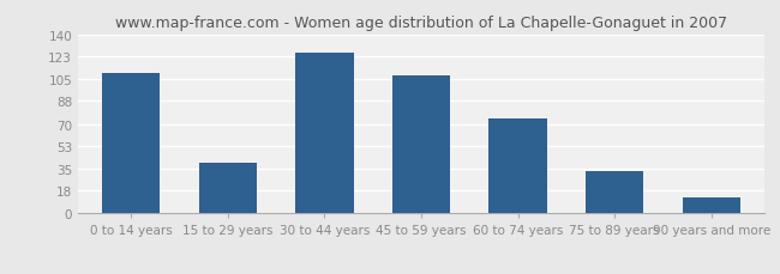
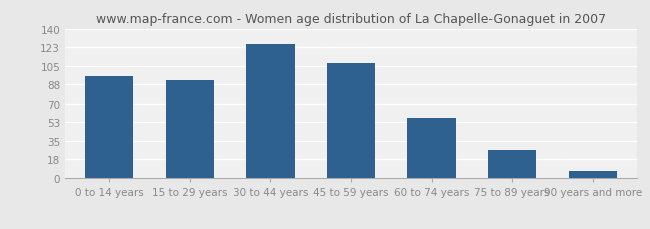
0 to 14 years: 110 -> 96
15 to 29 years: 40 -> 92
60 to 74 years: 74 -> 57
75 to 89 years: 33 -> 27
90 years and more: 13 -> 7
